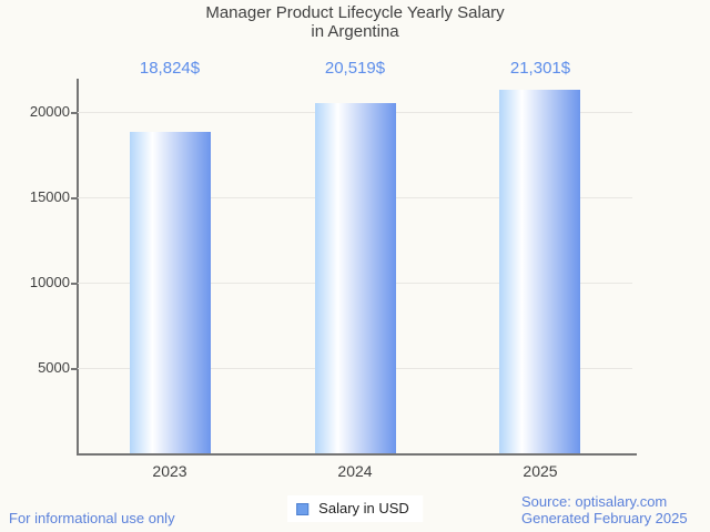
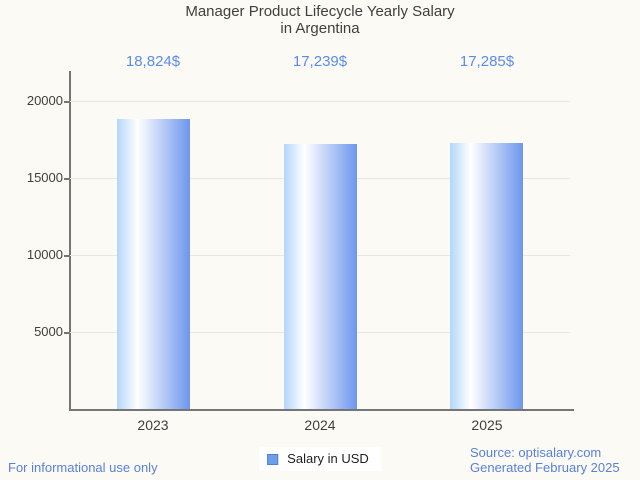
2024: 20,519 -> 17,239
2025: 21,301 -> 17,285
